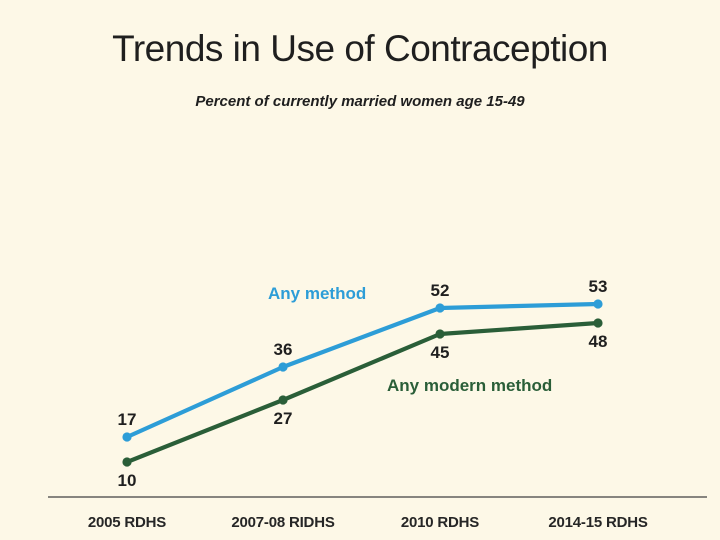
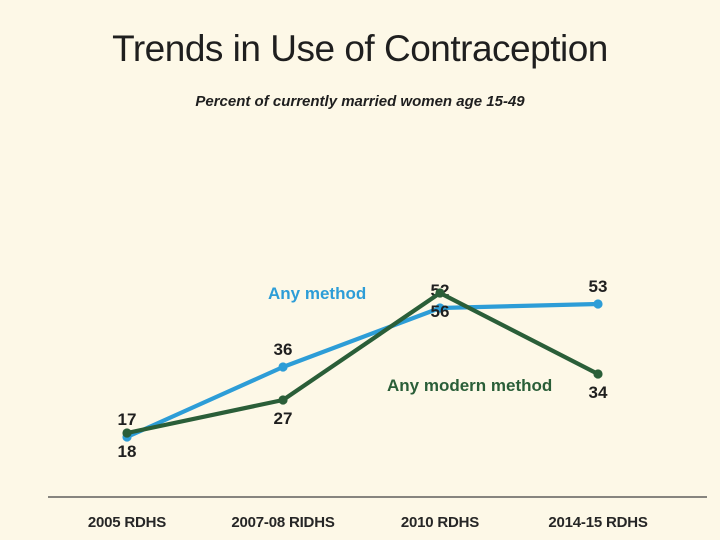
Any modern method/2005 RDHS: 10 -> 18
Any modern method/2010 RDHS: 45 -> 56
Any modern method/2014-15 RDHS: 48 -> 34
